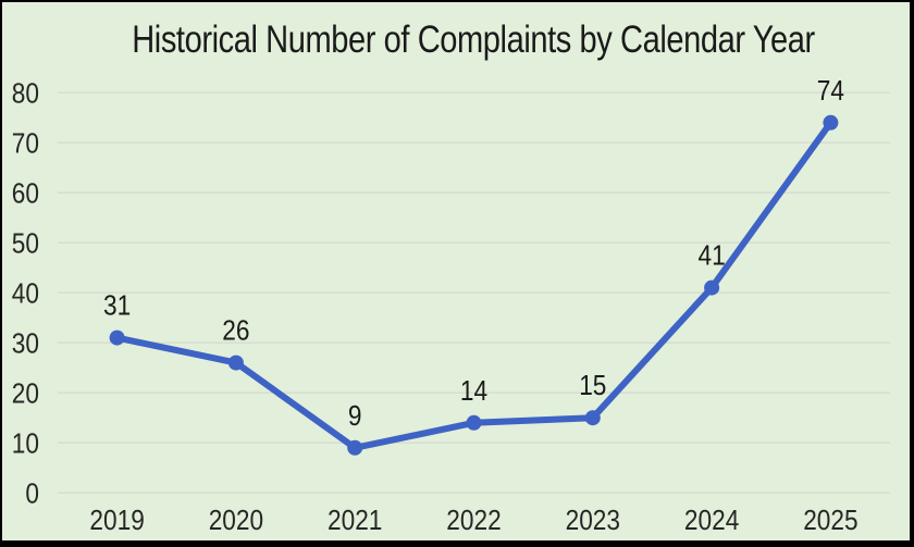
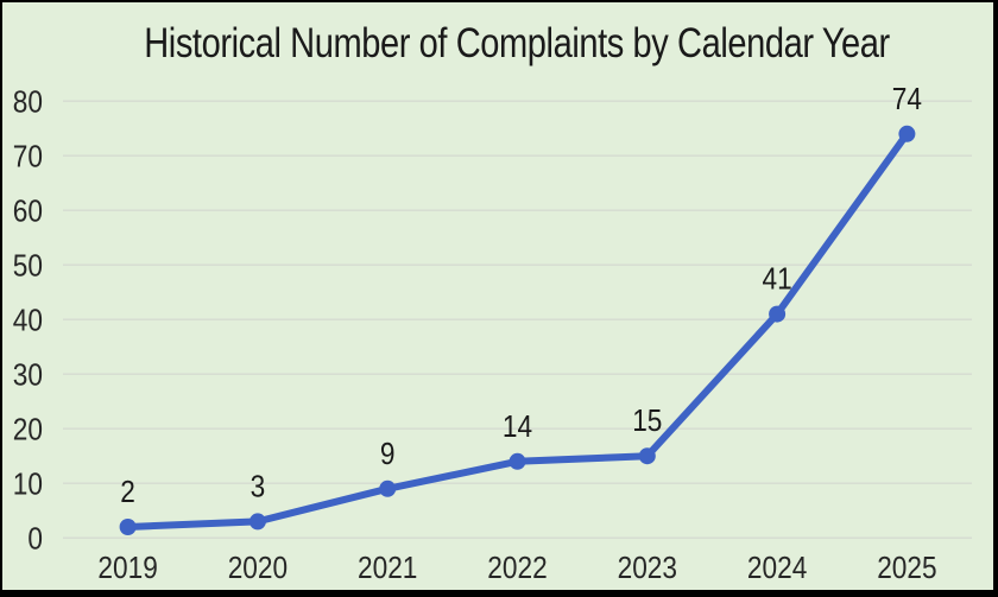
2019: 31 -> 2
2020: 26 -> 3
